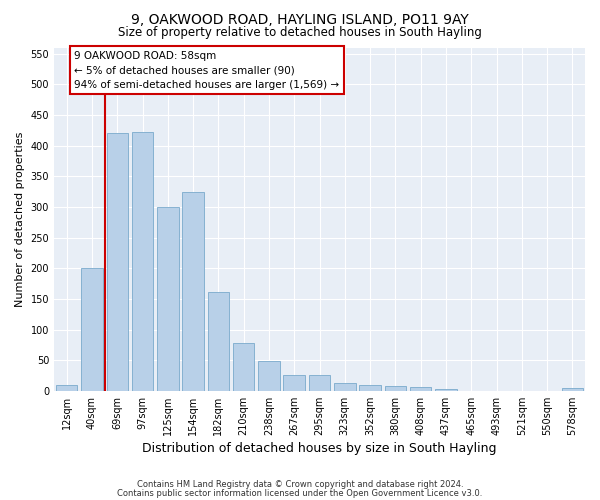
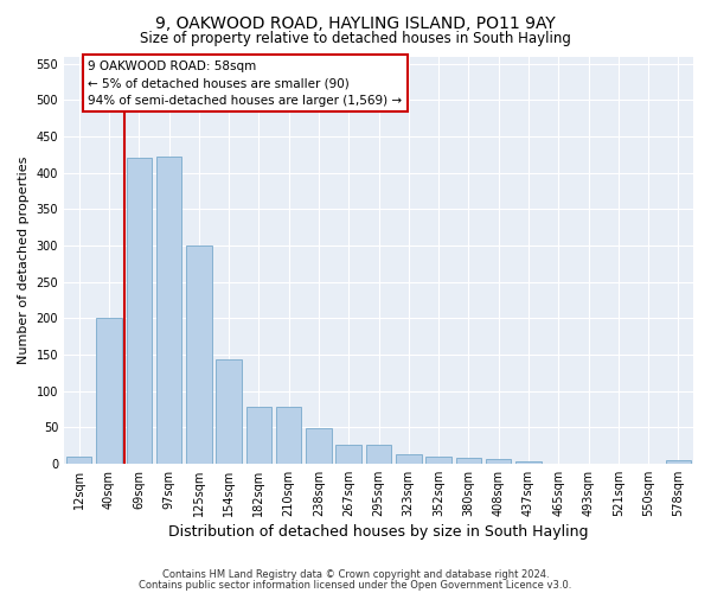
154sqm: 324 -> 143
182sqm: 162 -> 78
